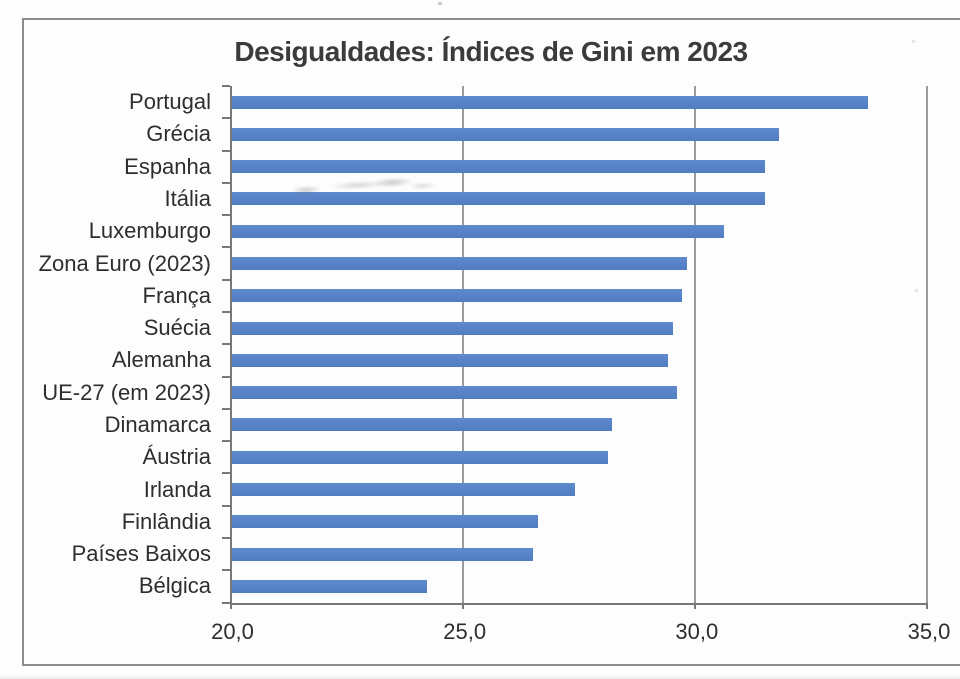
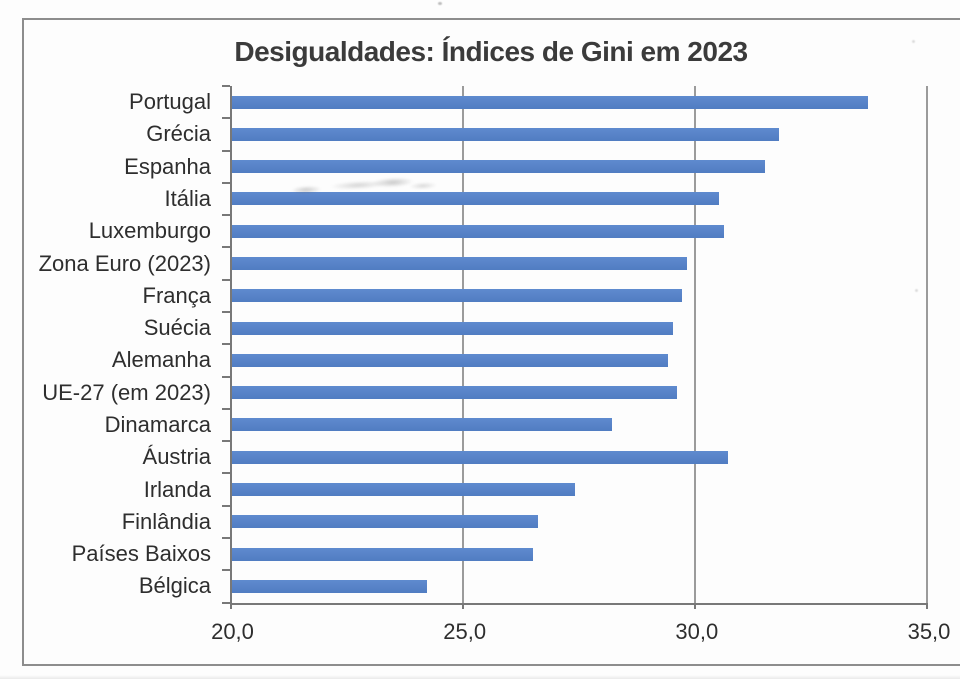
Itália: 31,5 -> 30,5
Áustria: 28,1 -> 30,7
